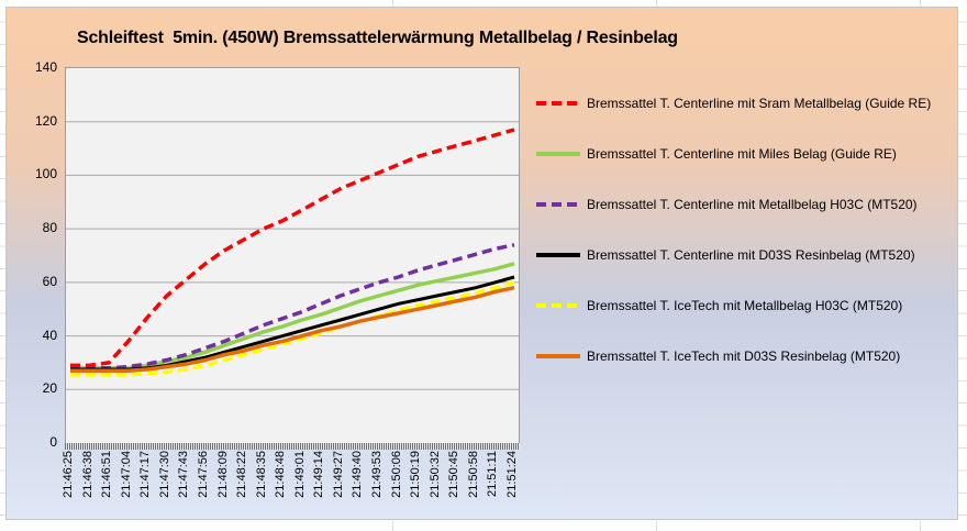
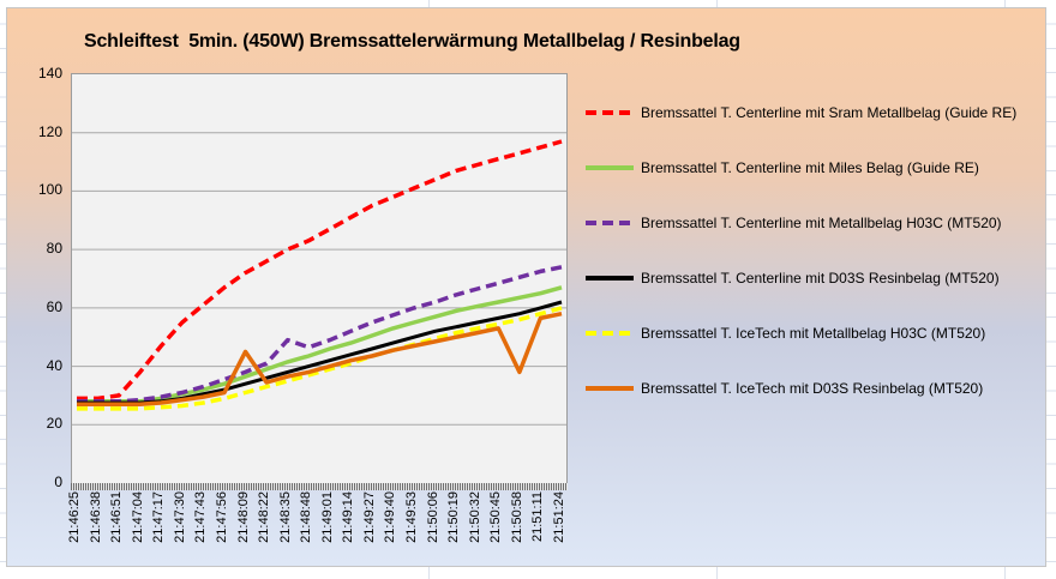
Bremssattel T. IceTech mit D03S Resinbelag (MT520)/21:48:09: 33 -> 45
Bremssattel T. Centerline mit Metallbelag H03C (MT520)/21:48:35: 44 -> 49
Bremssattel T. IceTech mit D03S Resinbelag (MT520)/21:50:58: 54 -> 38
